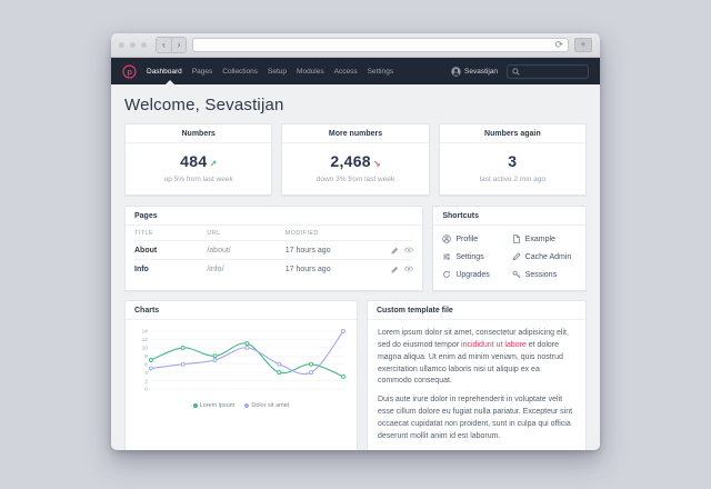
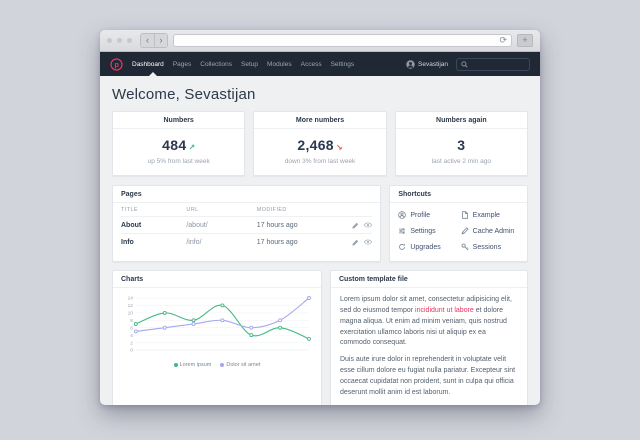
Lorem ipsum/4: 11 -> 12
Dolor sit amet/4: 10 -> 8
Dolor sit amet/6: 4 -> 8
